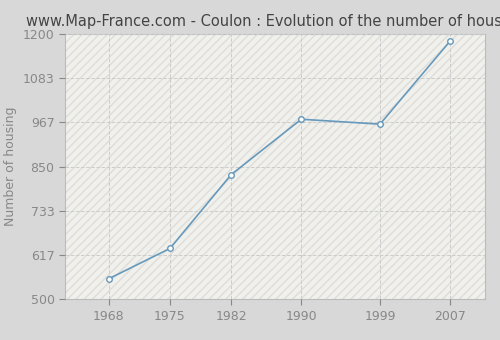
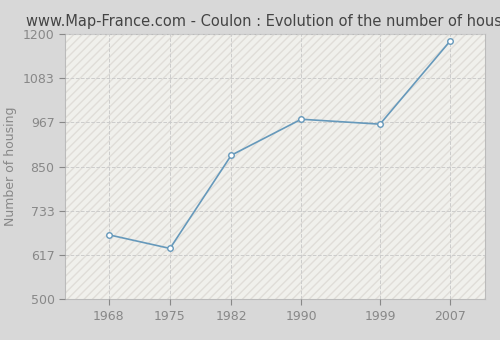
1968: 554 -> 670
1982: 829 -> 880
